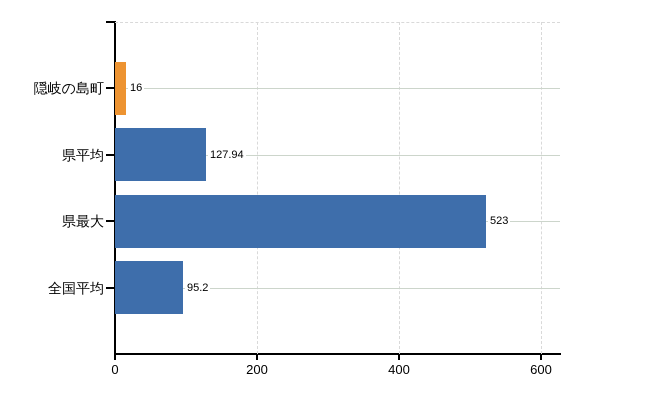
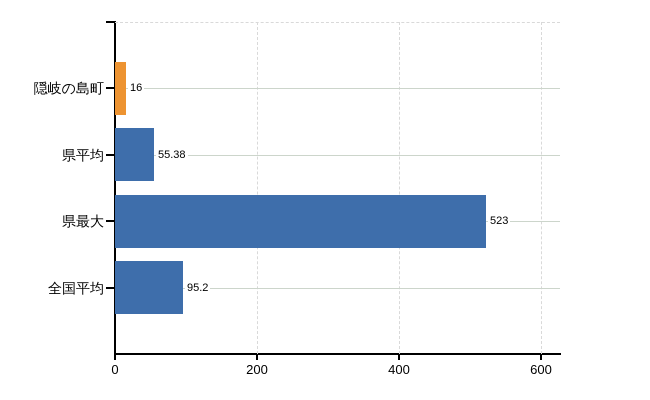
県平均: 127.94 -> 55.38
